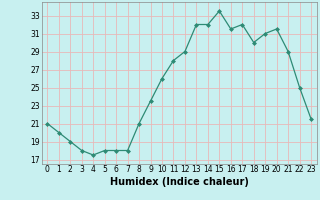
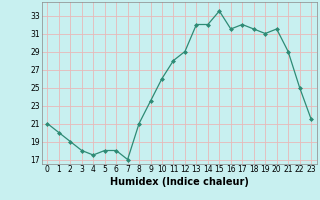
7: 18.0 -> 17.0
18: 30.0 -> 31.5
